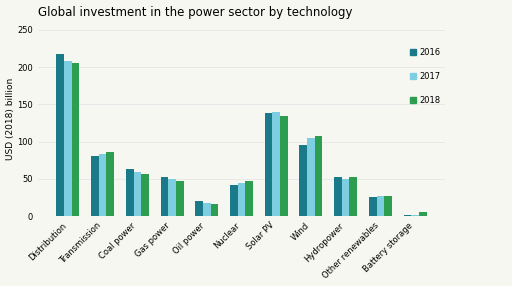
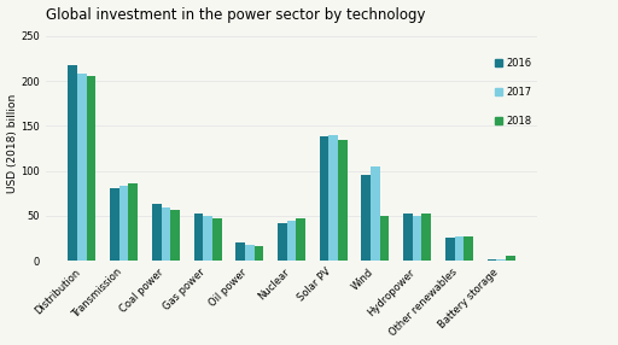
2018/Wind: 108 -> 50
